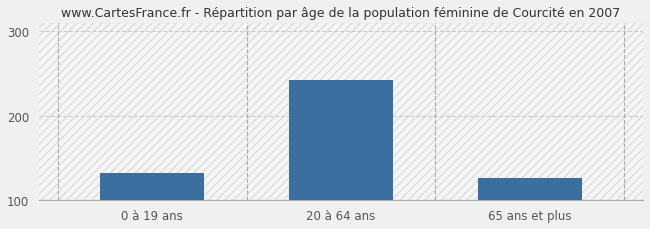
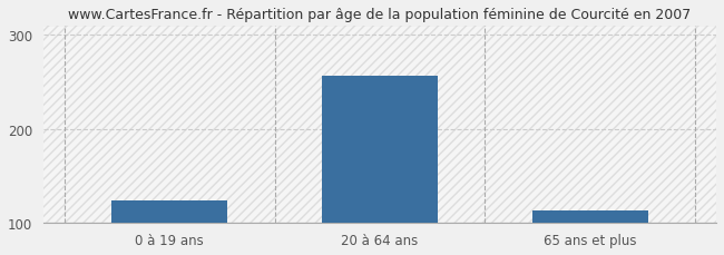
0 à 19 ans: 132 -> 124
20 à 64 ans: 242 -> 256
65 ans et plus: 126 -> 113
